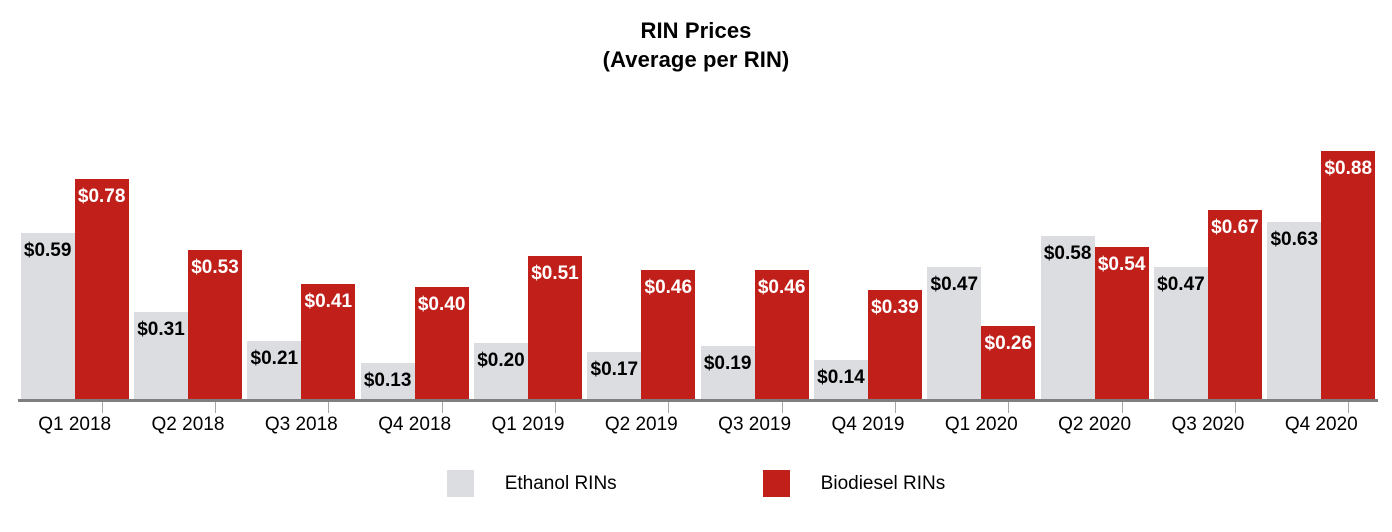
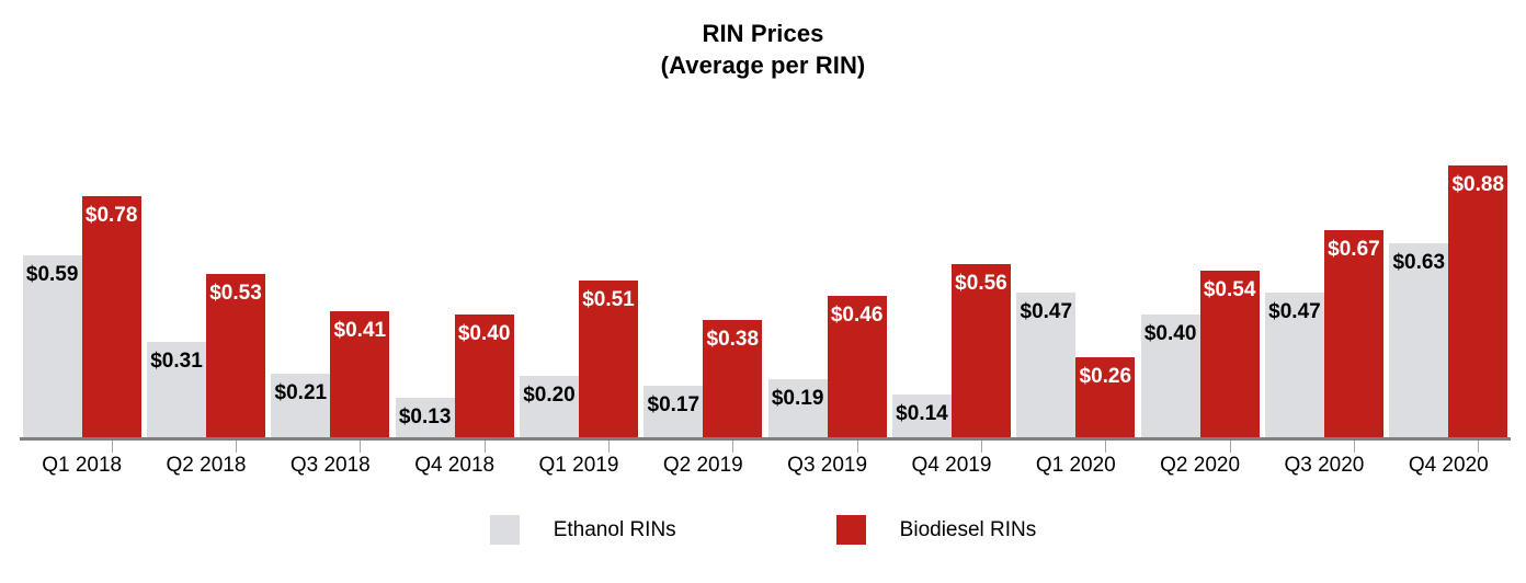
Biodiesel RINs/Q2 2019: $0.46 -> $0.38
Biodiesel RINs/Q4 2019: $0.39 -> $0.56
Ethanol RINs/Q2 2020: $0.58 -> $0.40
